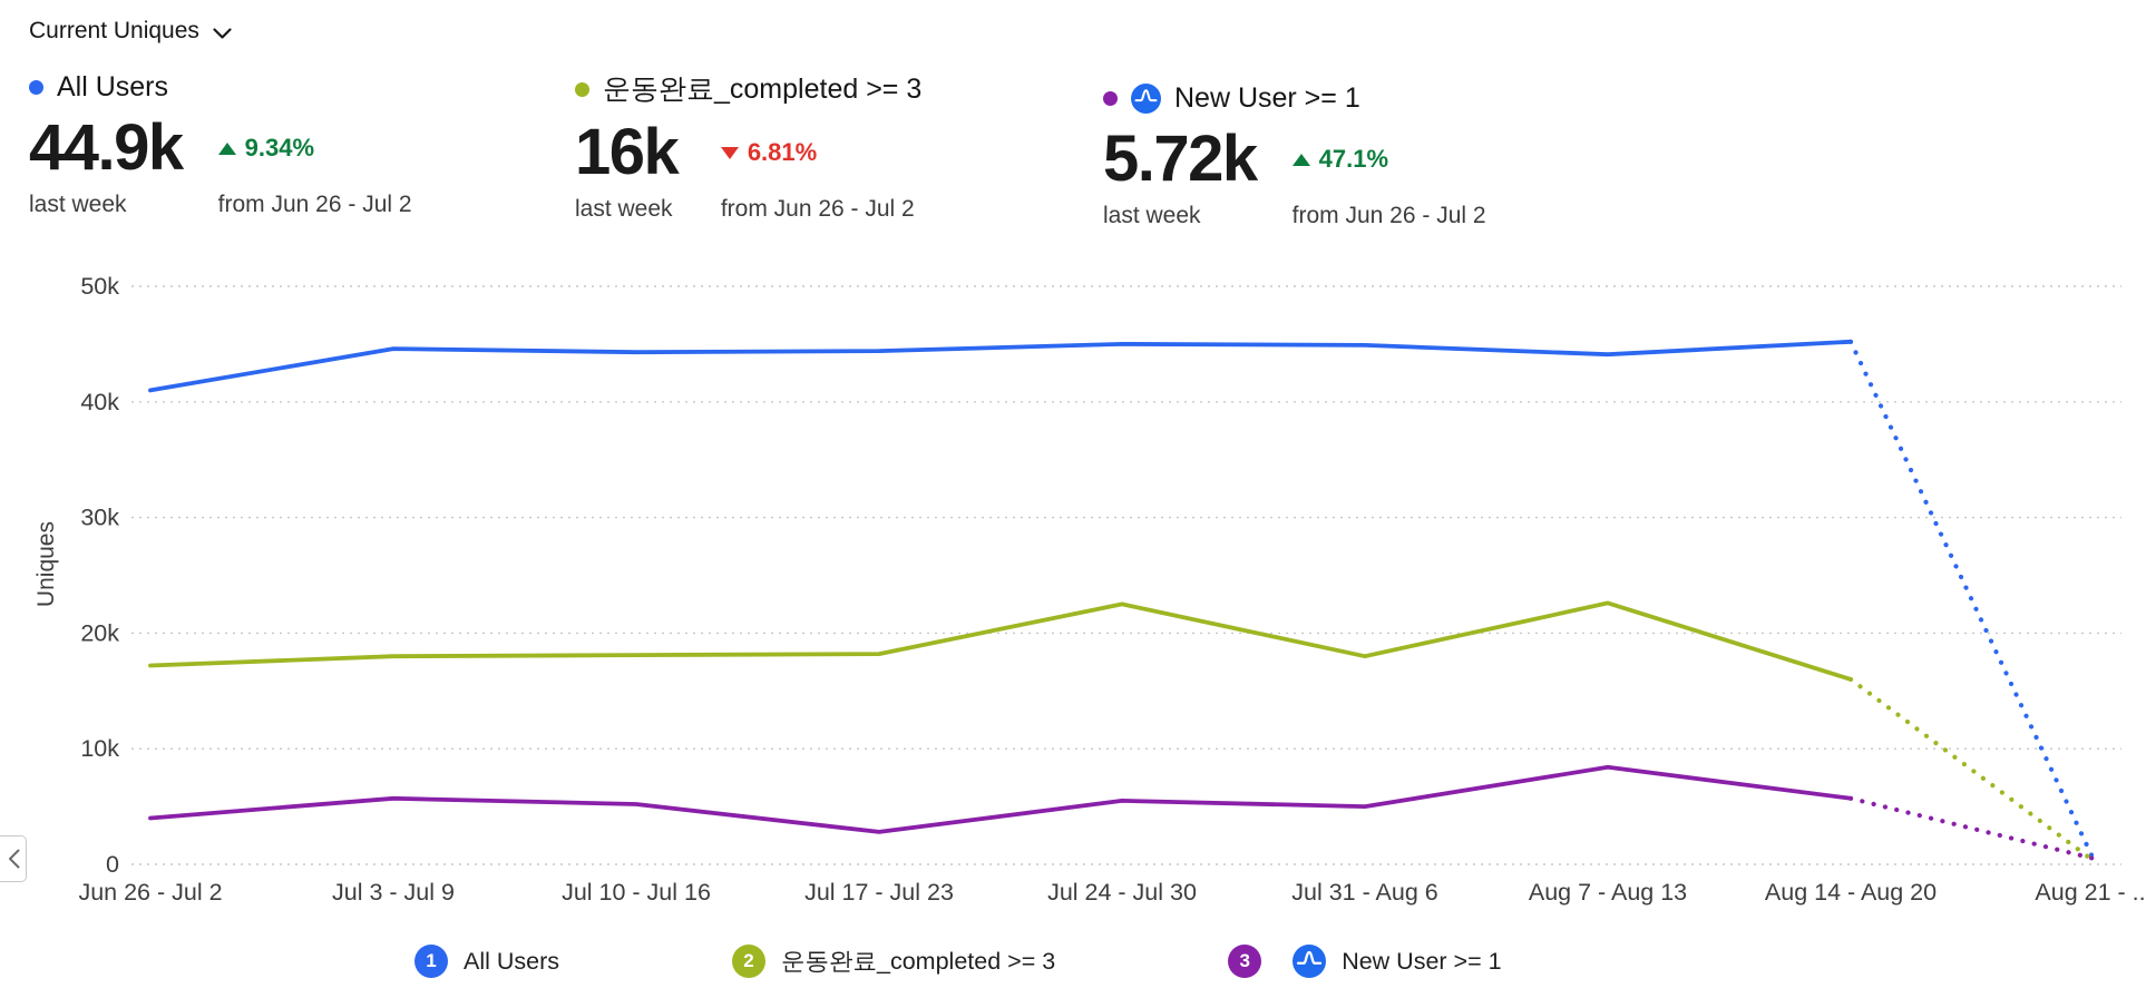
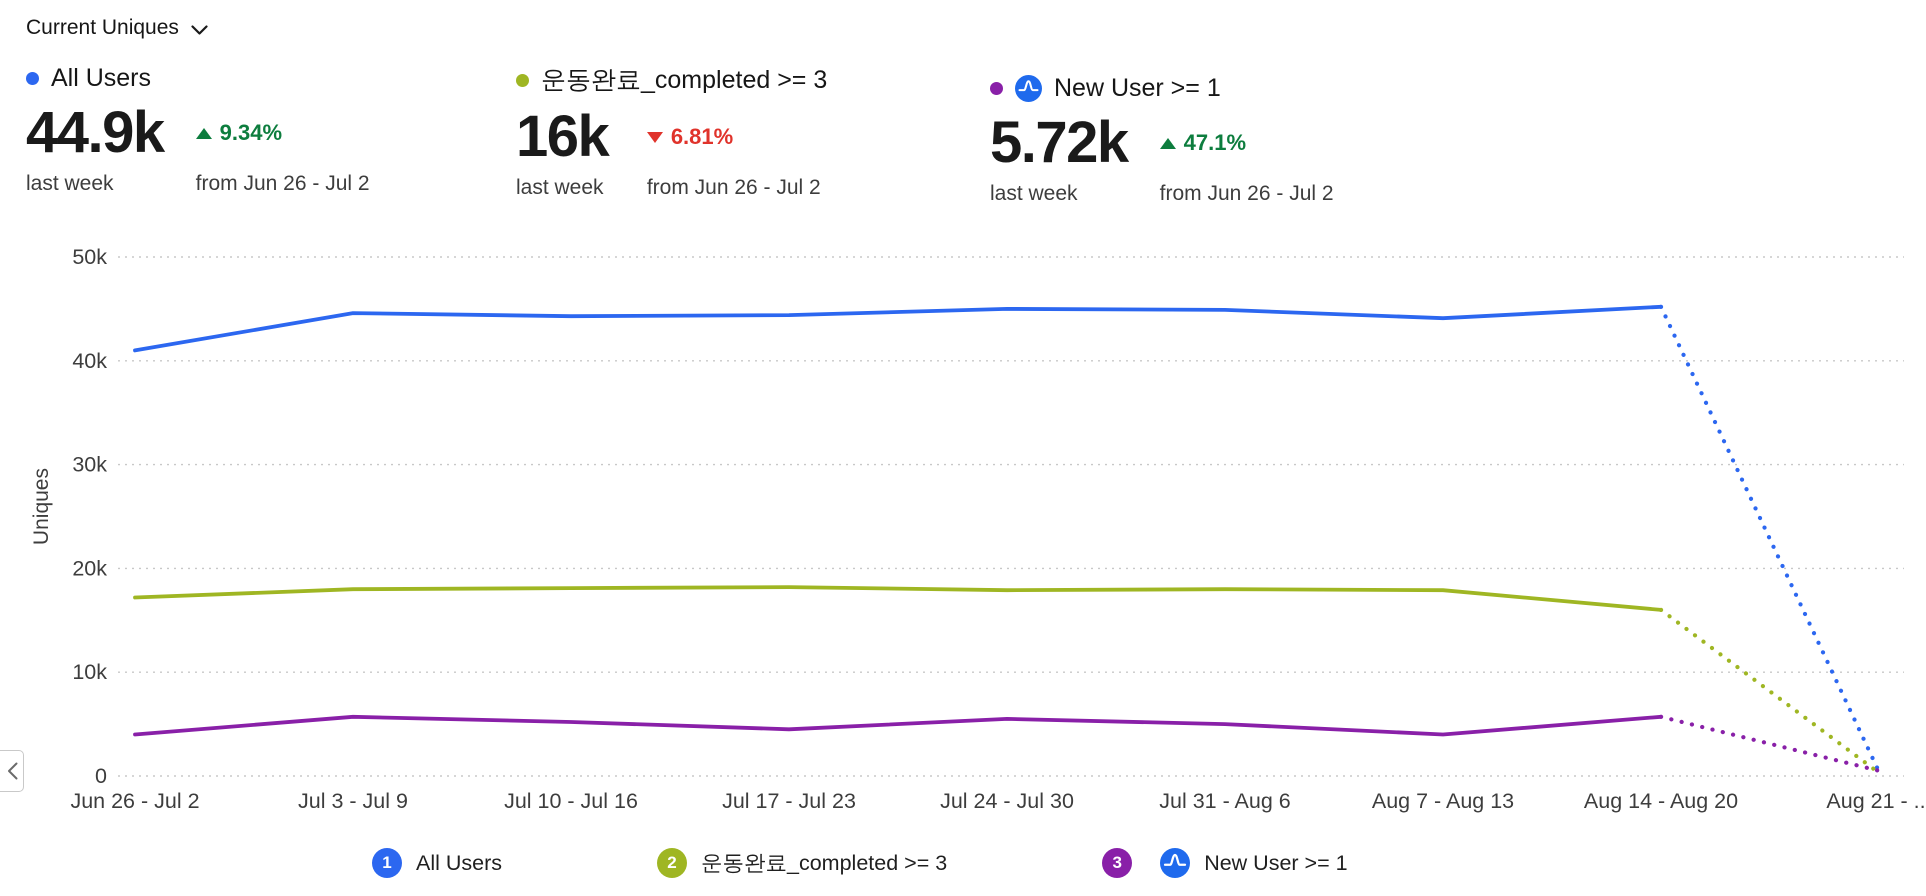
New User >= 1/Jul 17 - Jul 23: 2.8k -> 4.5k
운동완료_completed >= 3/Jul 24 - Jul 30: 22.5k -> 17.9k
운동완료_completed >= 3/Aug 7 - Aug 13: 22.6k -> 17.9k
New User >= 1/Aug 7 - Aug 13: 8.4k -> 4.0k
